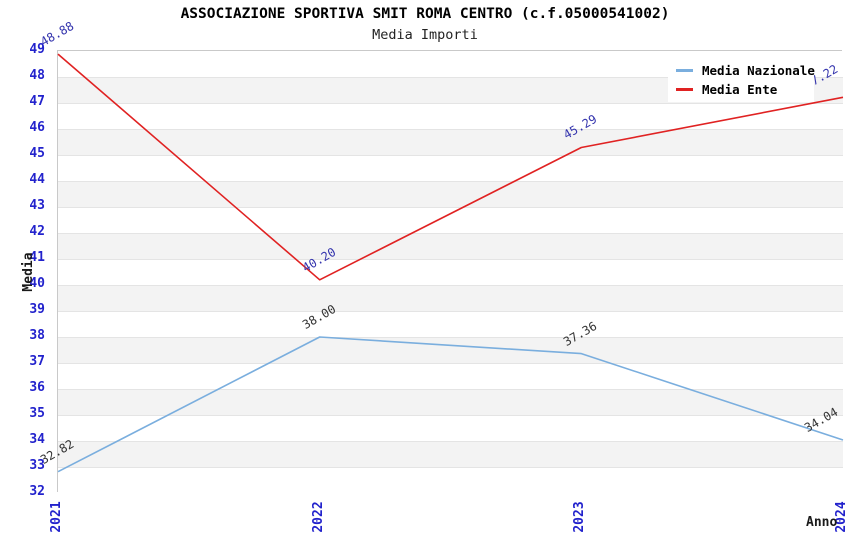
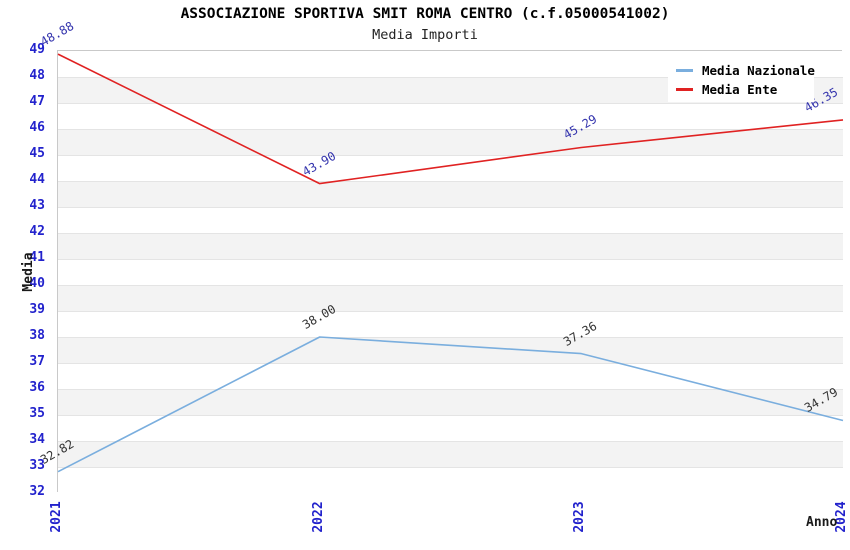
Media Ente/2022: 40.20 -> 43.90
Media Nazionale/2024: 34.04 -> 34.79
Media Ente/2024: 47.22 -> 46.35
